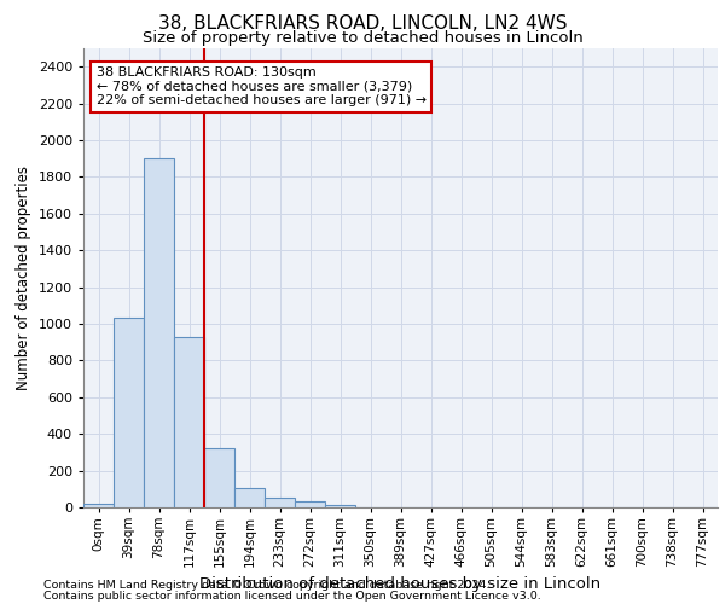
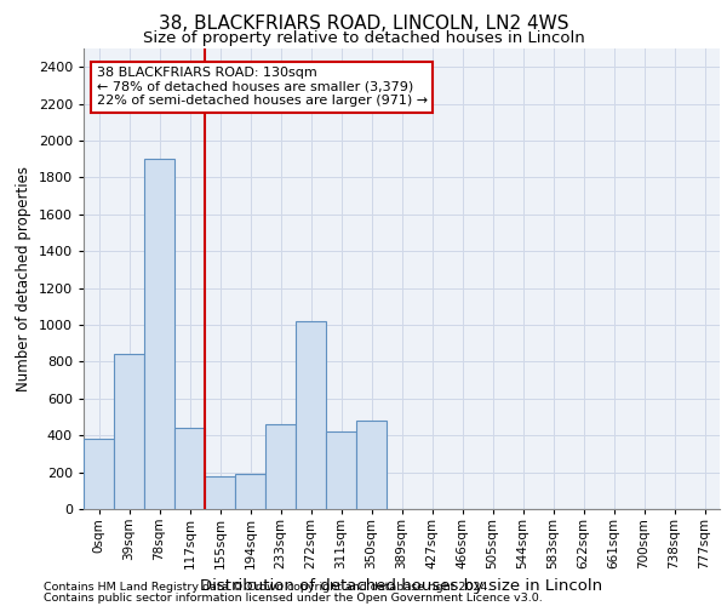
0sqm: 20 -> 380
39sqm: 1030 -> 840
117sqm: 930 -> 440
155sqm: 320 -> 180
194sqm: 100 -> 190
233sqm: 50 -> 460
272sqm: 30 -> 1020
311sqm: 10 -> 420
350sqm: 0 -> 480
